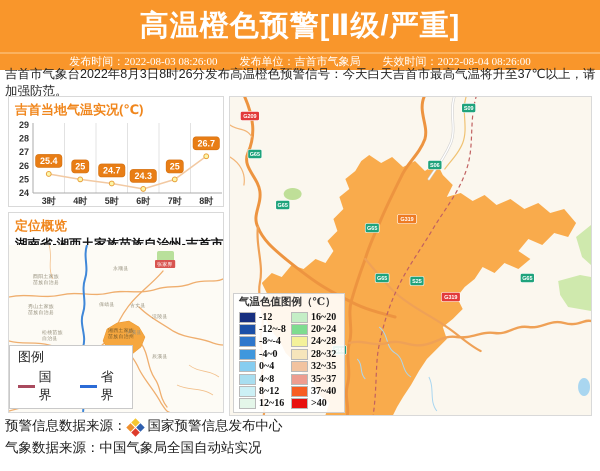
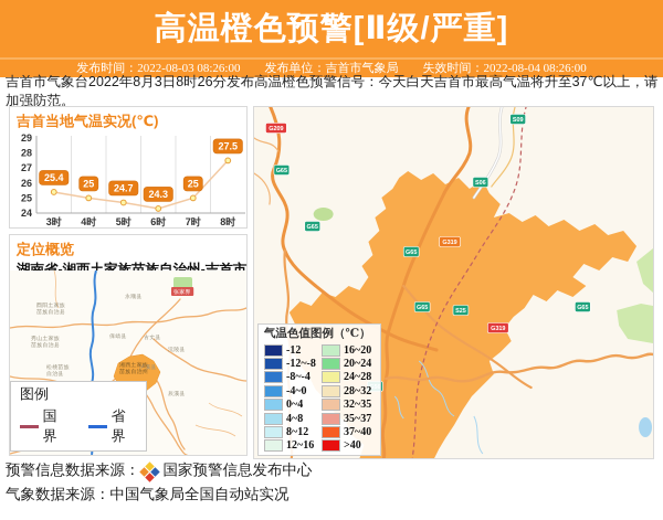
8时: 26.7 -> 27.5
